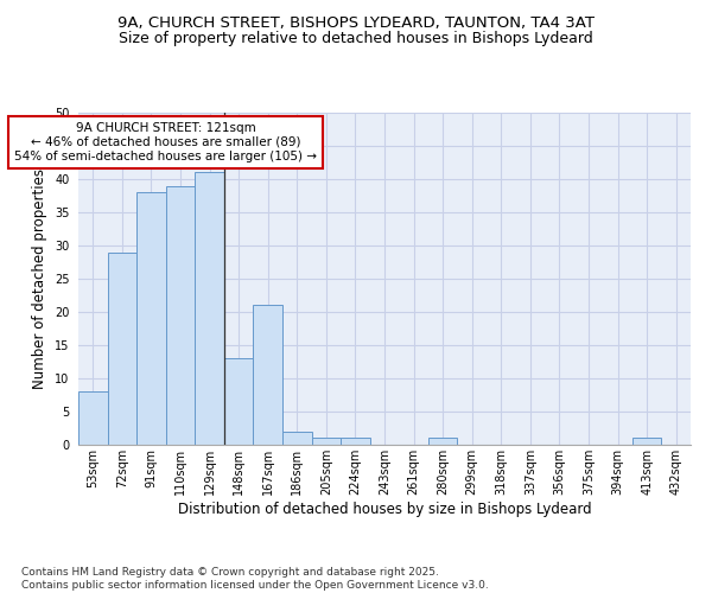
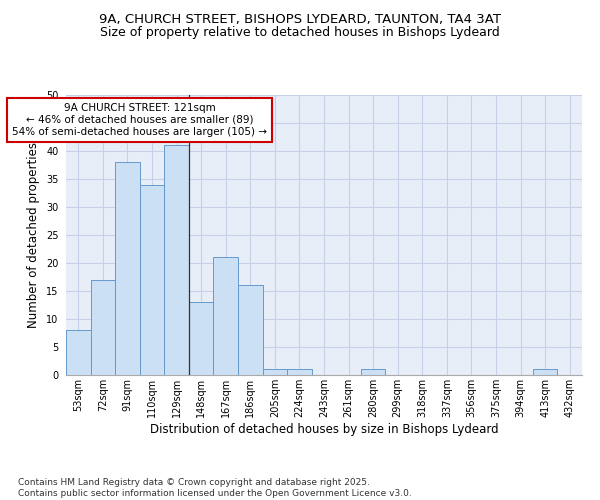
72sqm: 29 -> 17
110sqm: 39 -> 34
186sqm: 2 -> 16
